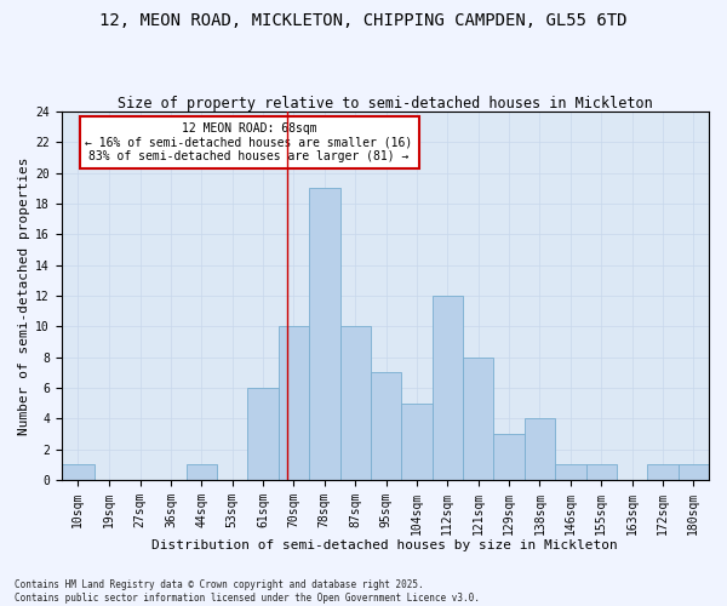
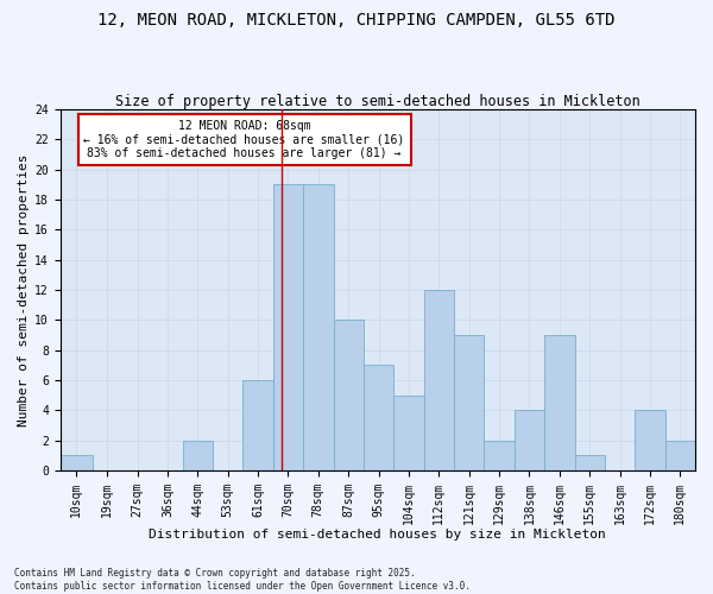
44sqm: 1 -> 2
70sqm: 10 -> 19
121sqm: 8 -> 9
129sqm: 3 -> 2
146sqm: 1 -> 9
172sqm: 1 -> 4
180sqm: 1 -> 2
